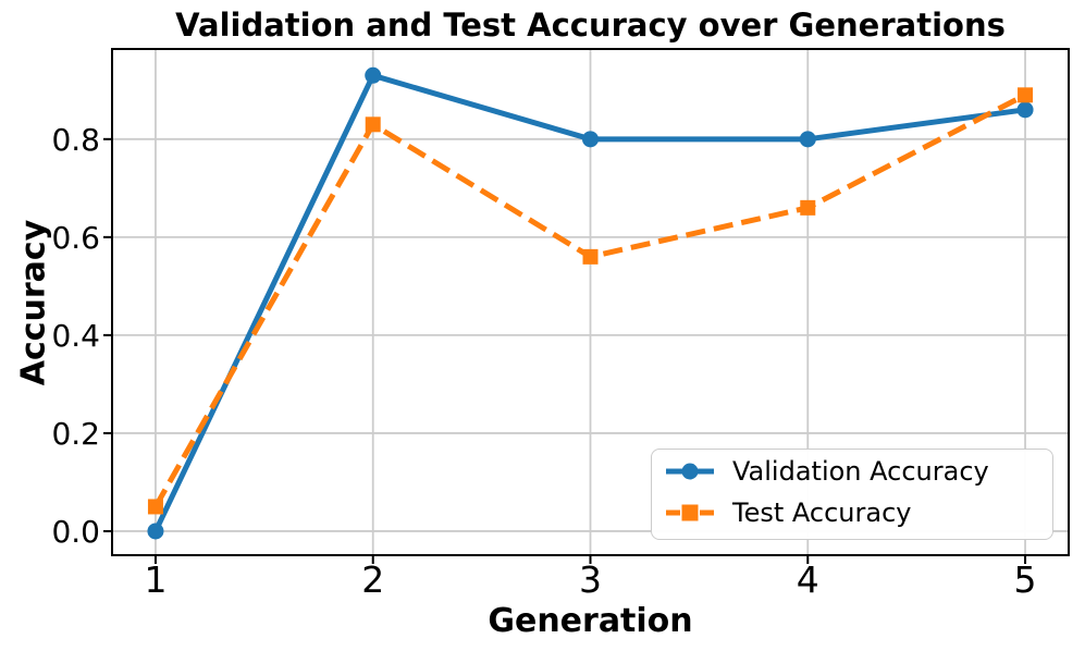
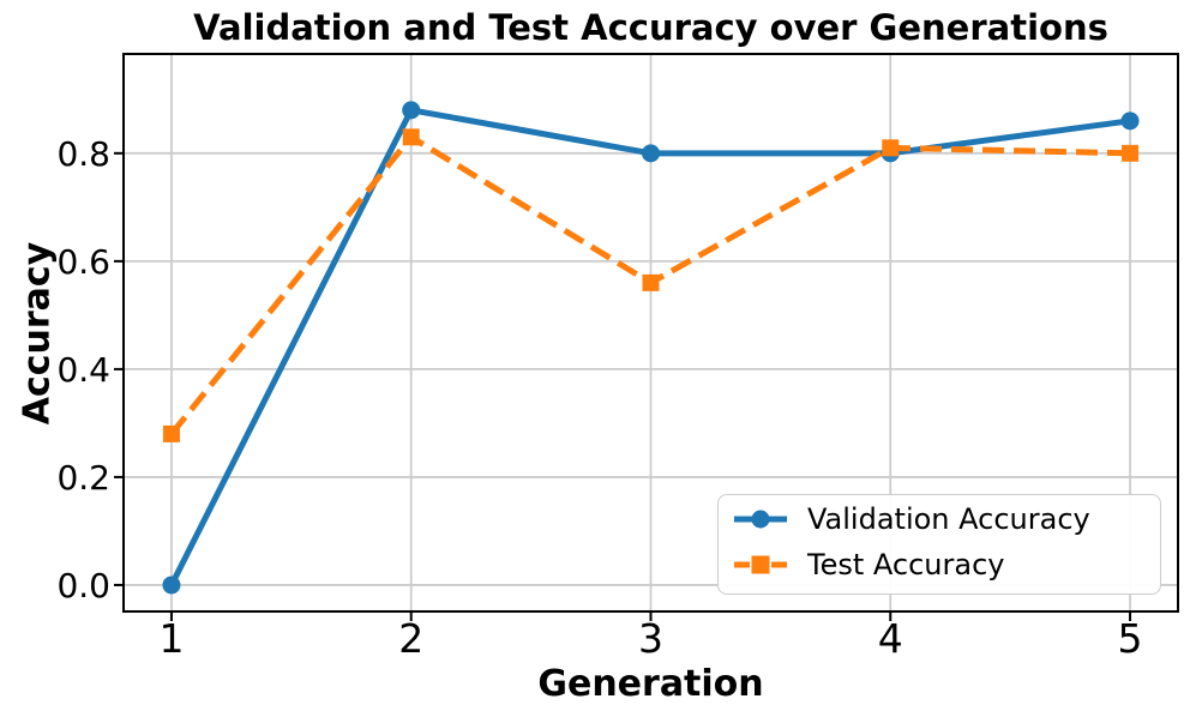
Test Accuracy/1: 0.05 -> 0.28
Validation Accuracy/2: 0.93 -> 0.88
Test Accuracy/4: 0.66 -> 0.81
Test Accuracy/5: 0.89 -> 0.80
